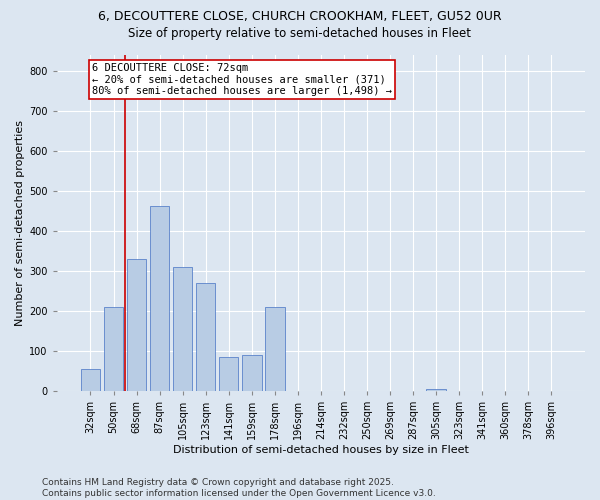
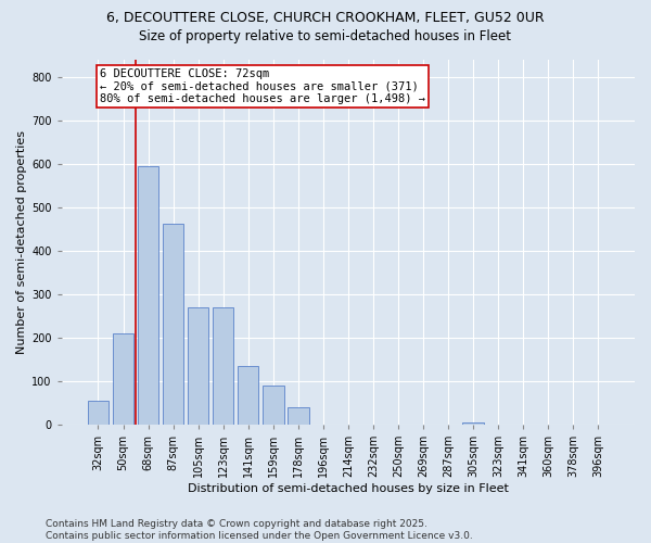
68sqm: 330 -> 595
105sqm: 310 -> 270
141sqm: 85 -> 135
178sqm: 210 -> 40
